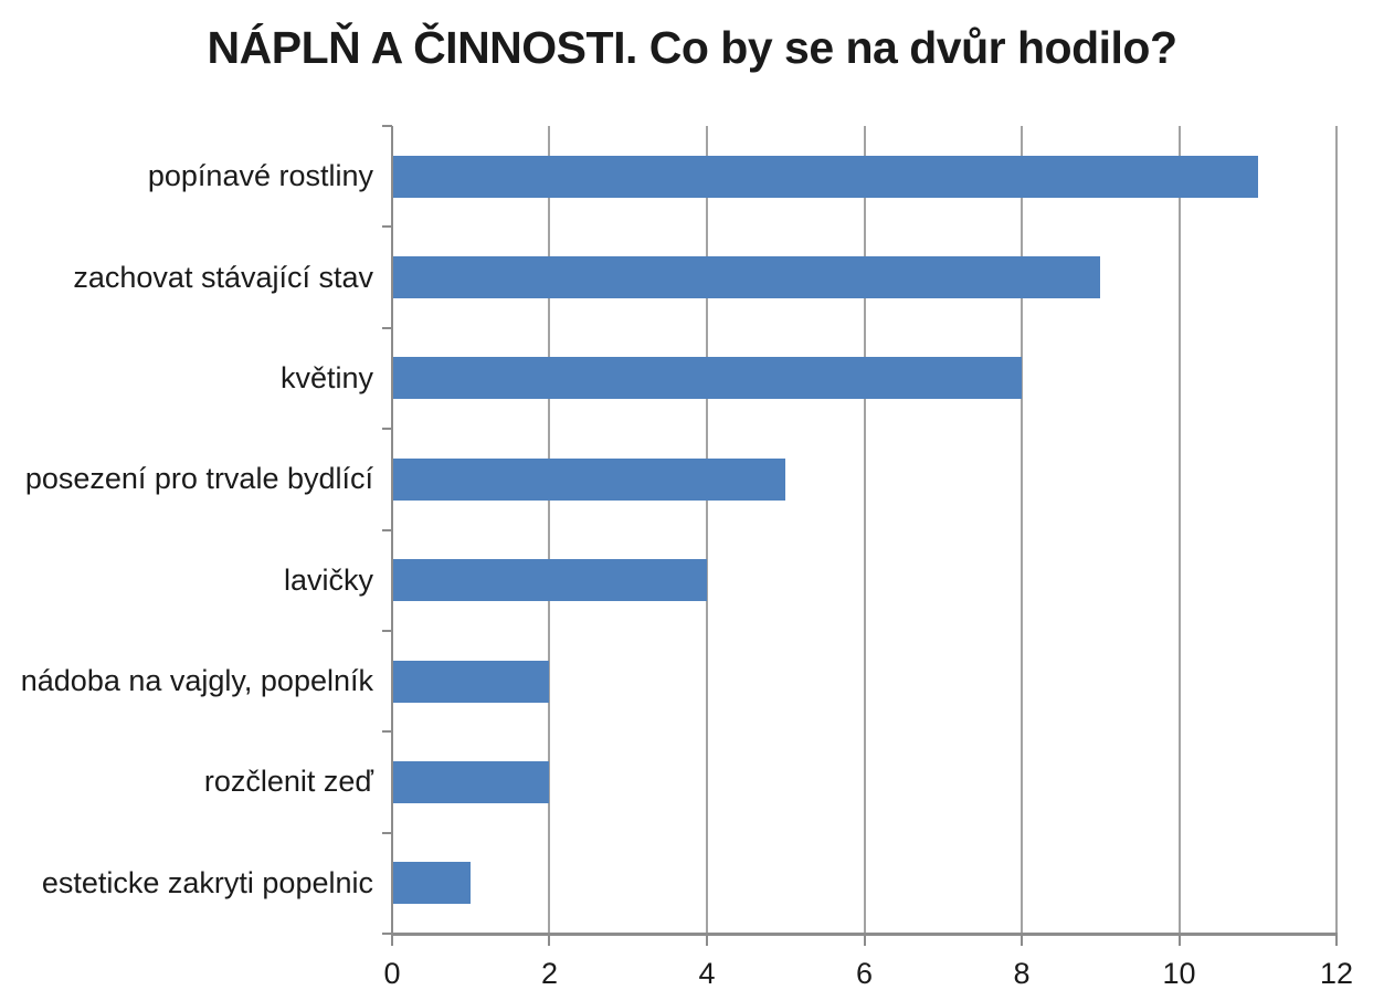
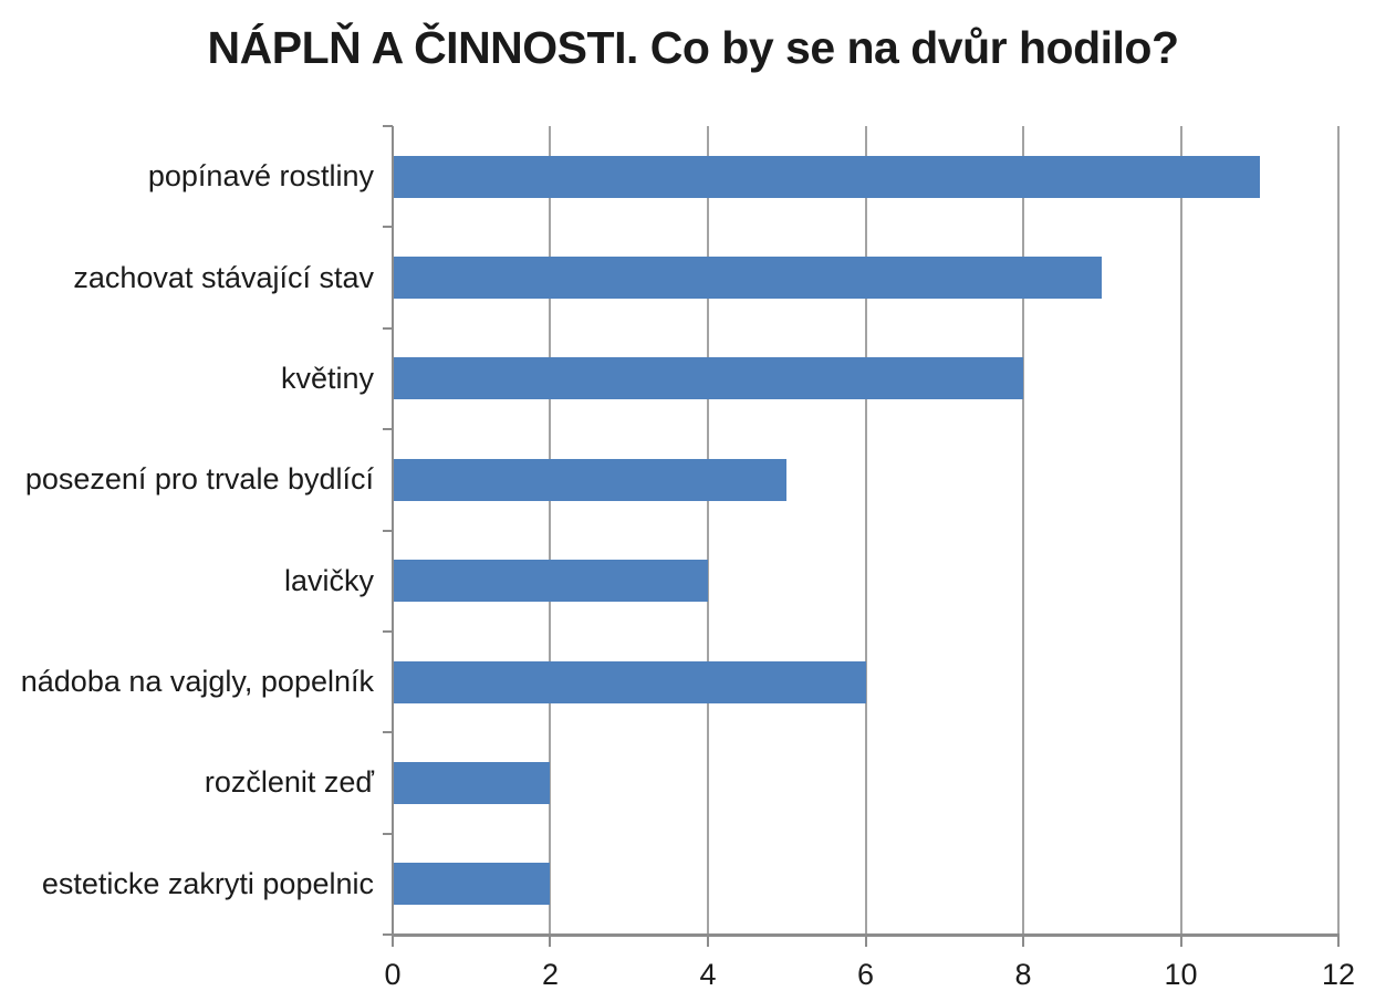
nádoba na vajgly, popelník: 2 -> 6
esteticke zakryti popelnic: 1 -> 2
